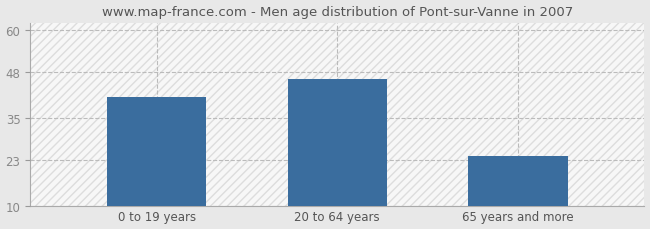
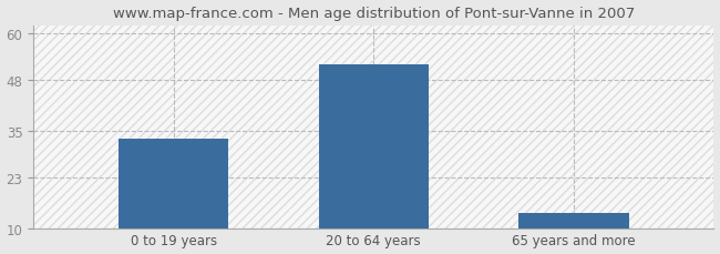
0 to 19 years: 41 -> 33
20 to 64 years: 46 -> 52
65 years and more: 24 -> 14
